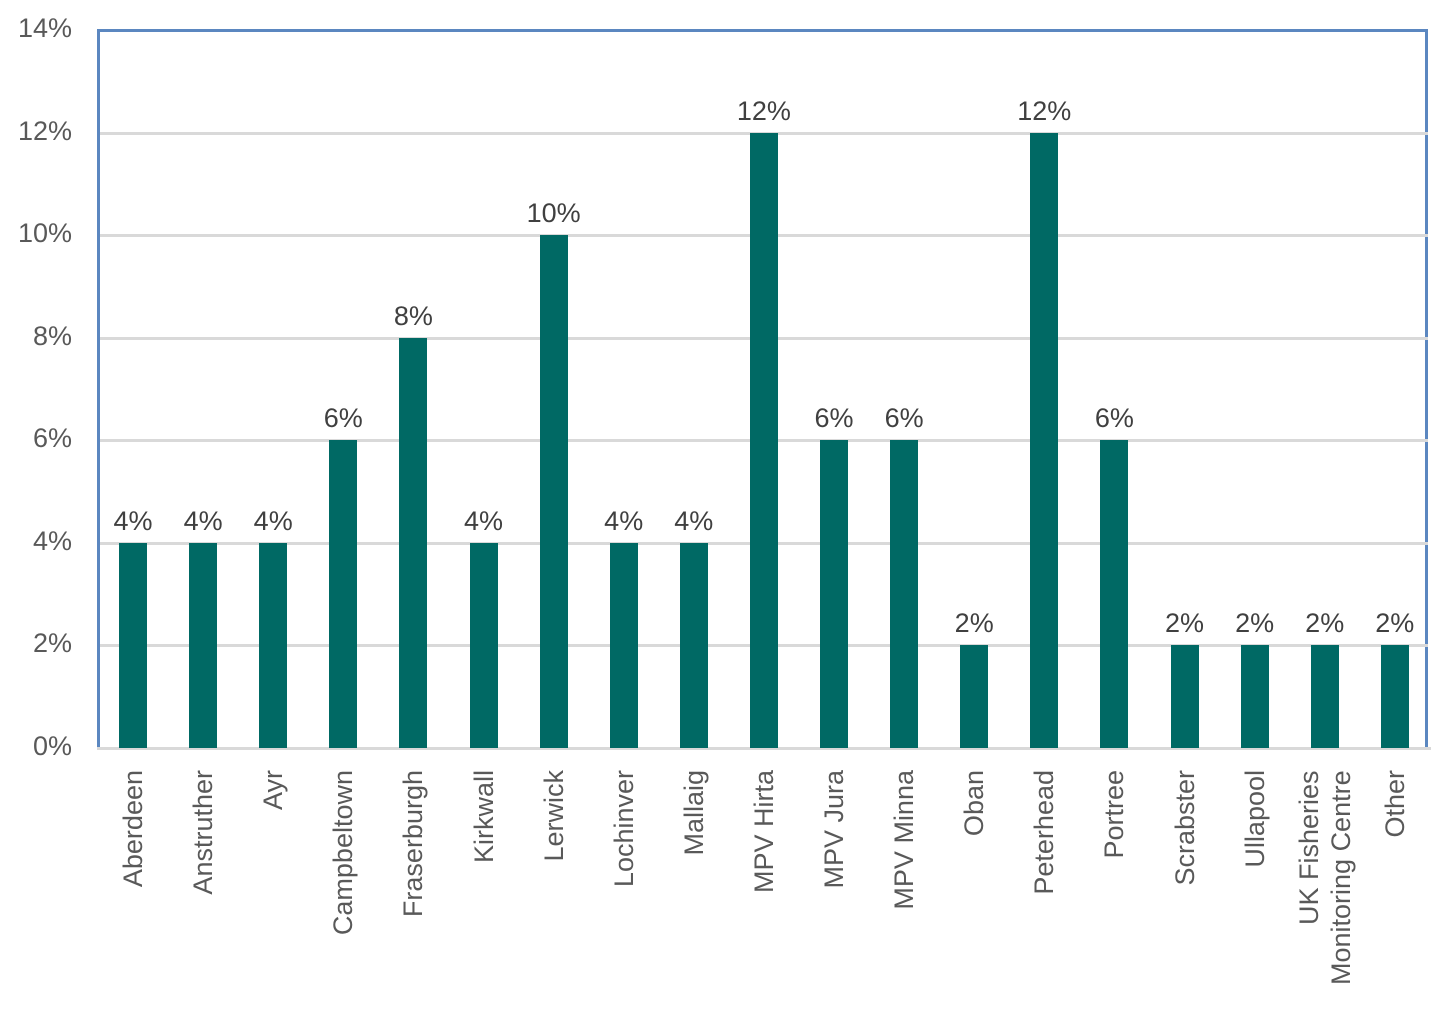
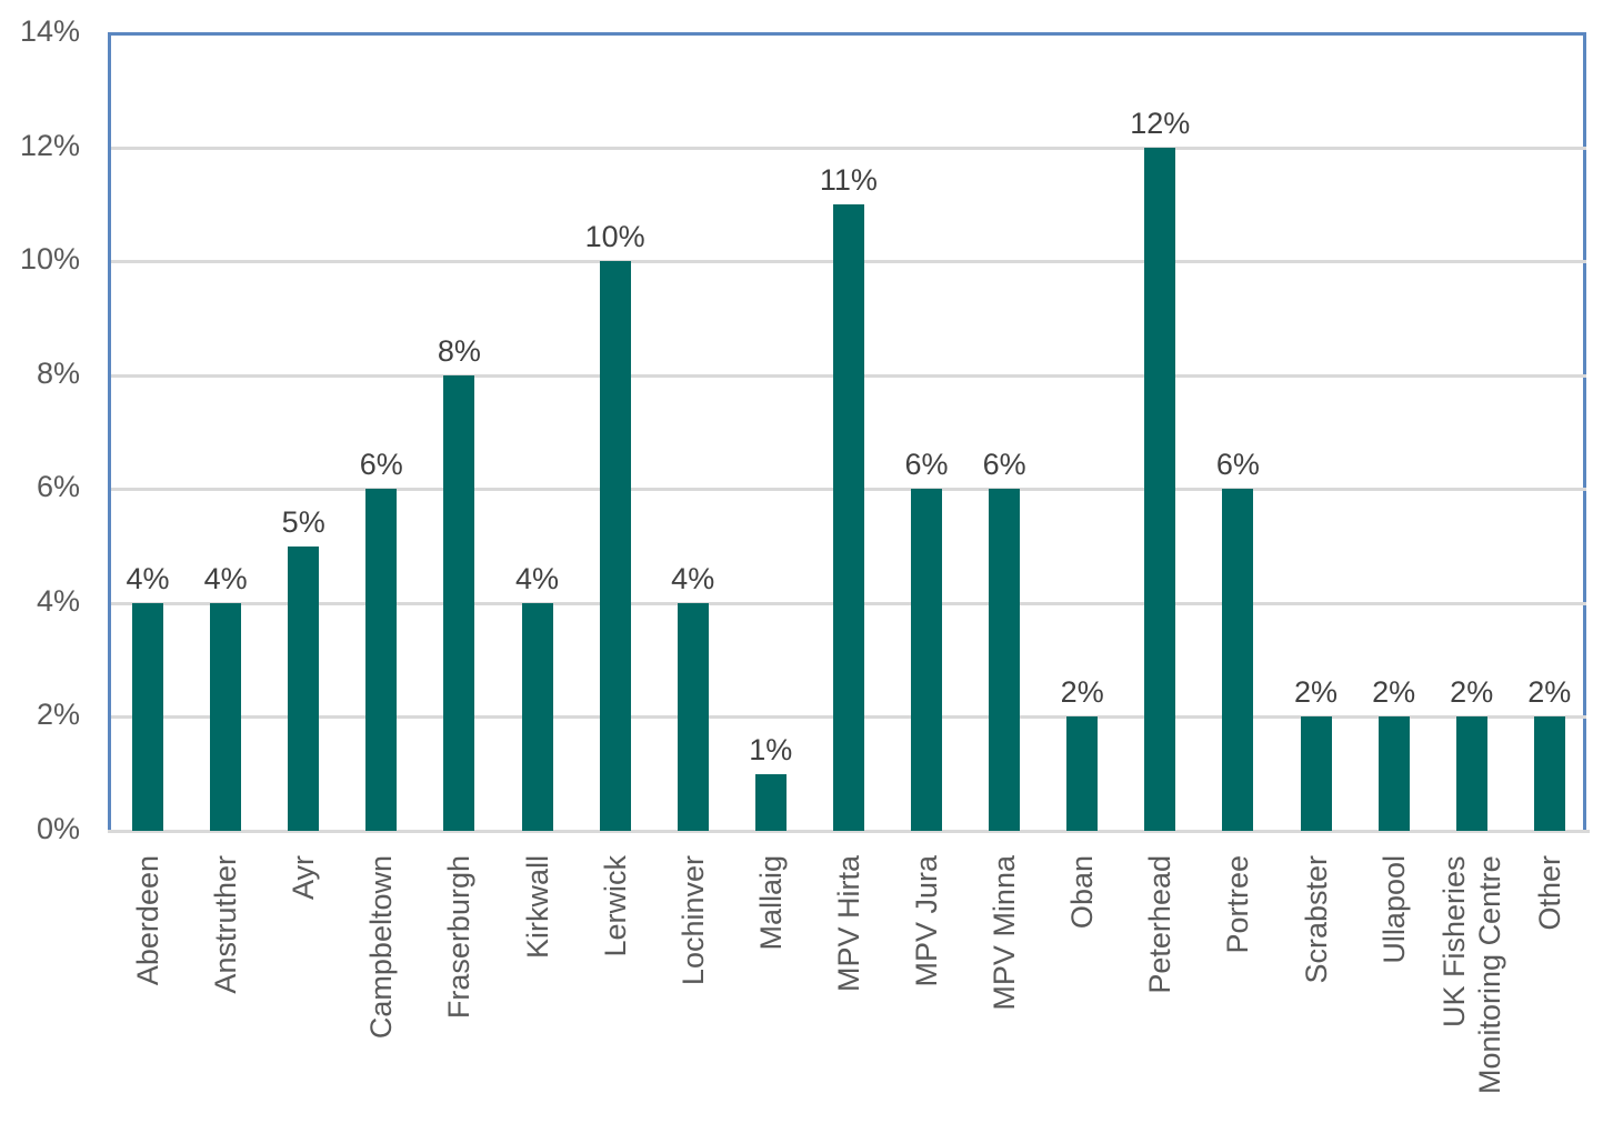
Ayr: 4% -> 5%
Mallaig: 4% -> 1%
MPV Hirta: 12% -> 11%
